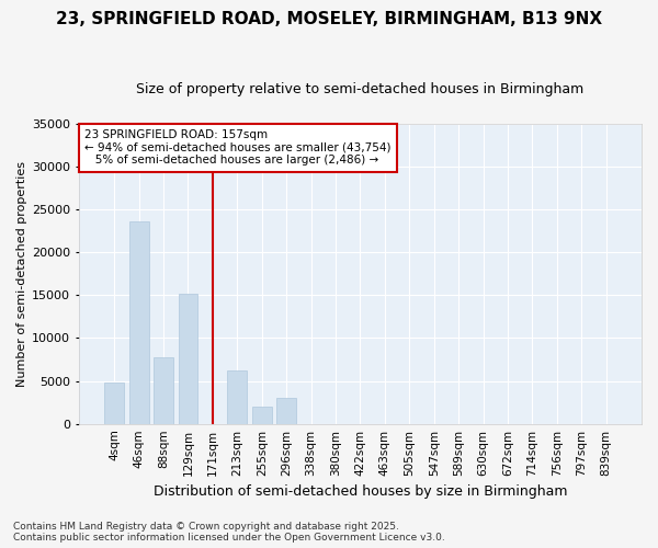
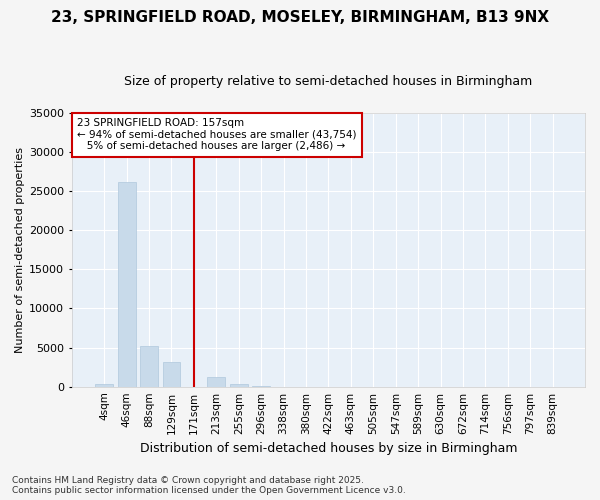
4sqm: 4800 -> 400
46sqm: 23600 -> 26200
88sqm: 7800 -> 5200
129sqm: 15200 -> 3200
213sqm: 6200 -> 1200
255sqm: 2000 -> 400
296sqm: 3000 -> 100
